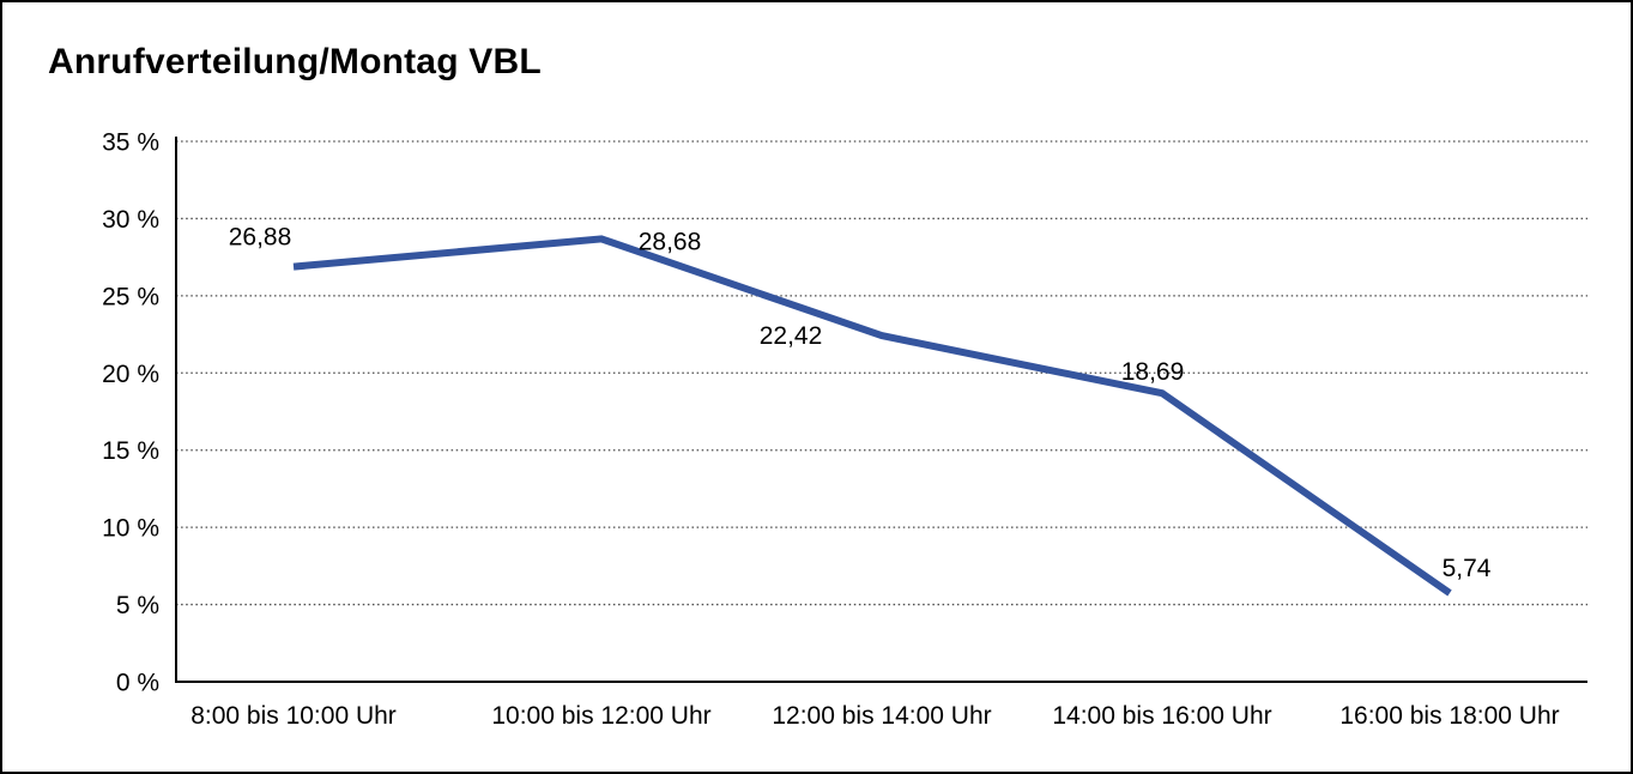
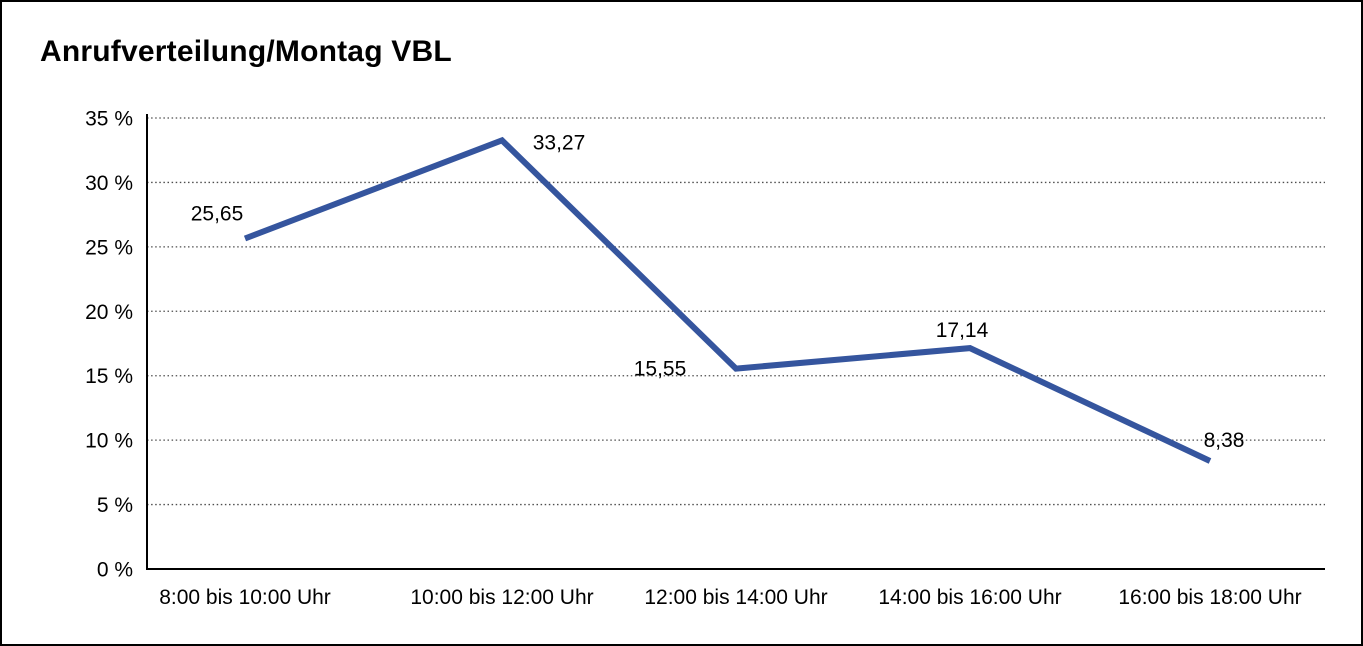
8:00 bis 10:00 Uhr: 26,88 -> 25,65
10:00 bis 12:00 Uhr: 28,68 -> 33,27
12:00 bis 14:00 Uhr: 22,42 -> 15,55
14:00 bis 16:00 Uhr: 18,69 -> 17,14
16:00 bis 18:00 Uhr: 5,74 -> 8,38
